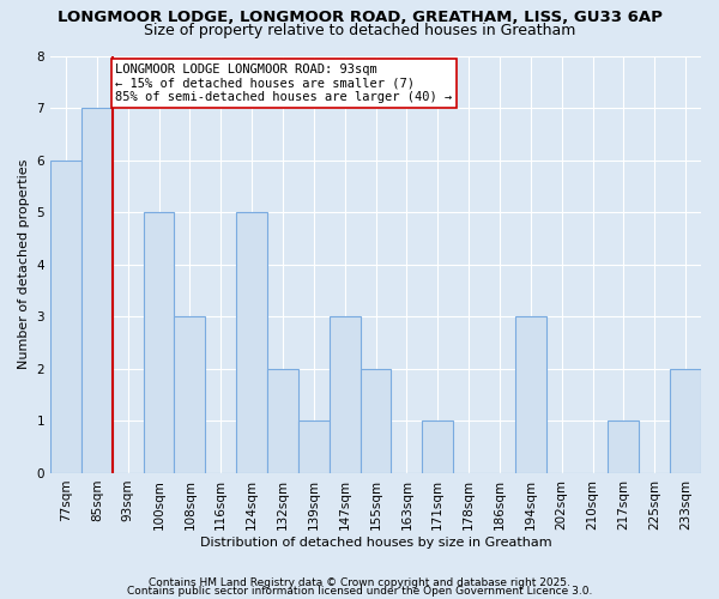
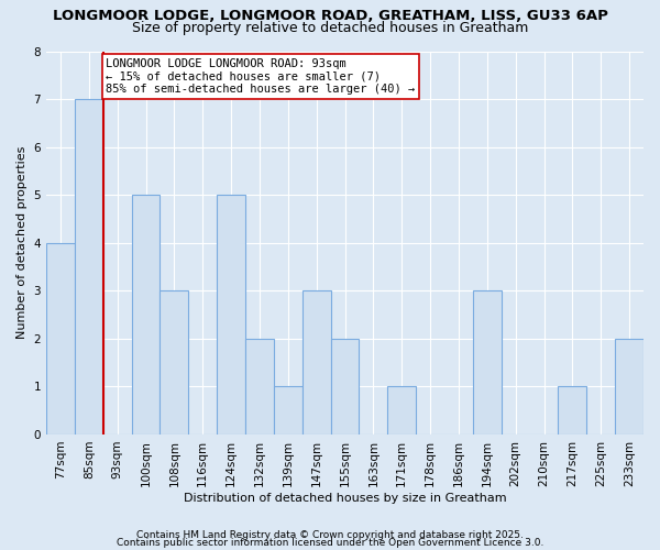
77sqm: 6 -> 4
